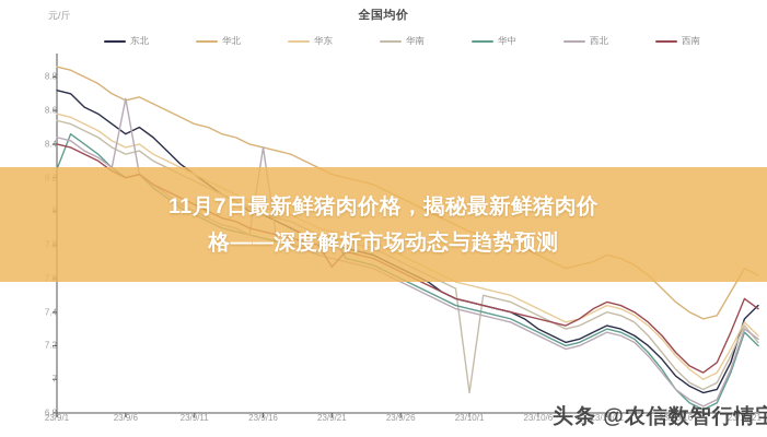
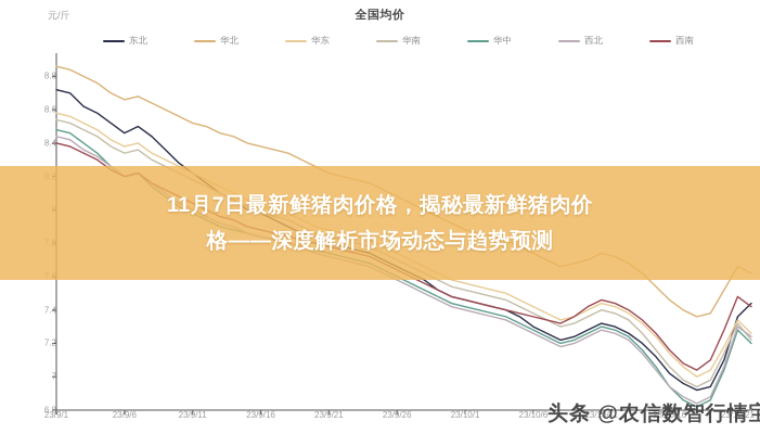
华中/23/9/1: 8.25 -> 8.48
西北/23/9/6: 8.67 -> 8.20
西北/23/9/16: 8.38 -> 7.84
华中/23/9/21: 7.87 -> 7.74
西南/23/9/21: 7.67 -> 7.78
华南/23/10/1: 6.92 -> 7.52
